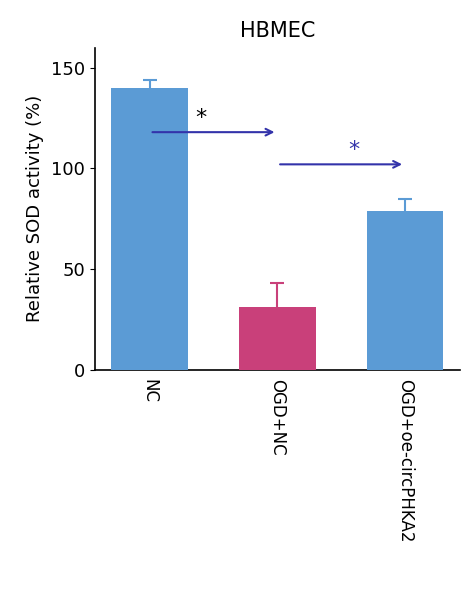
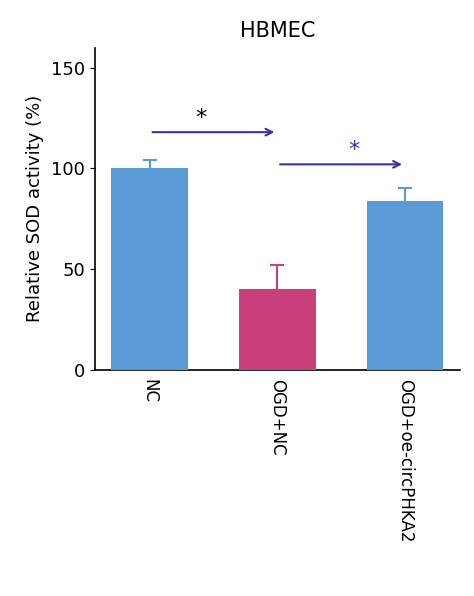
NC: 140 -> 100
OGD+NC: 31 -> 40
OGD+oe-circPHKA2: 79 -> 84
